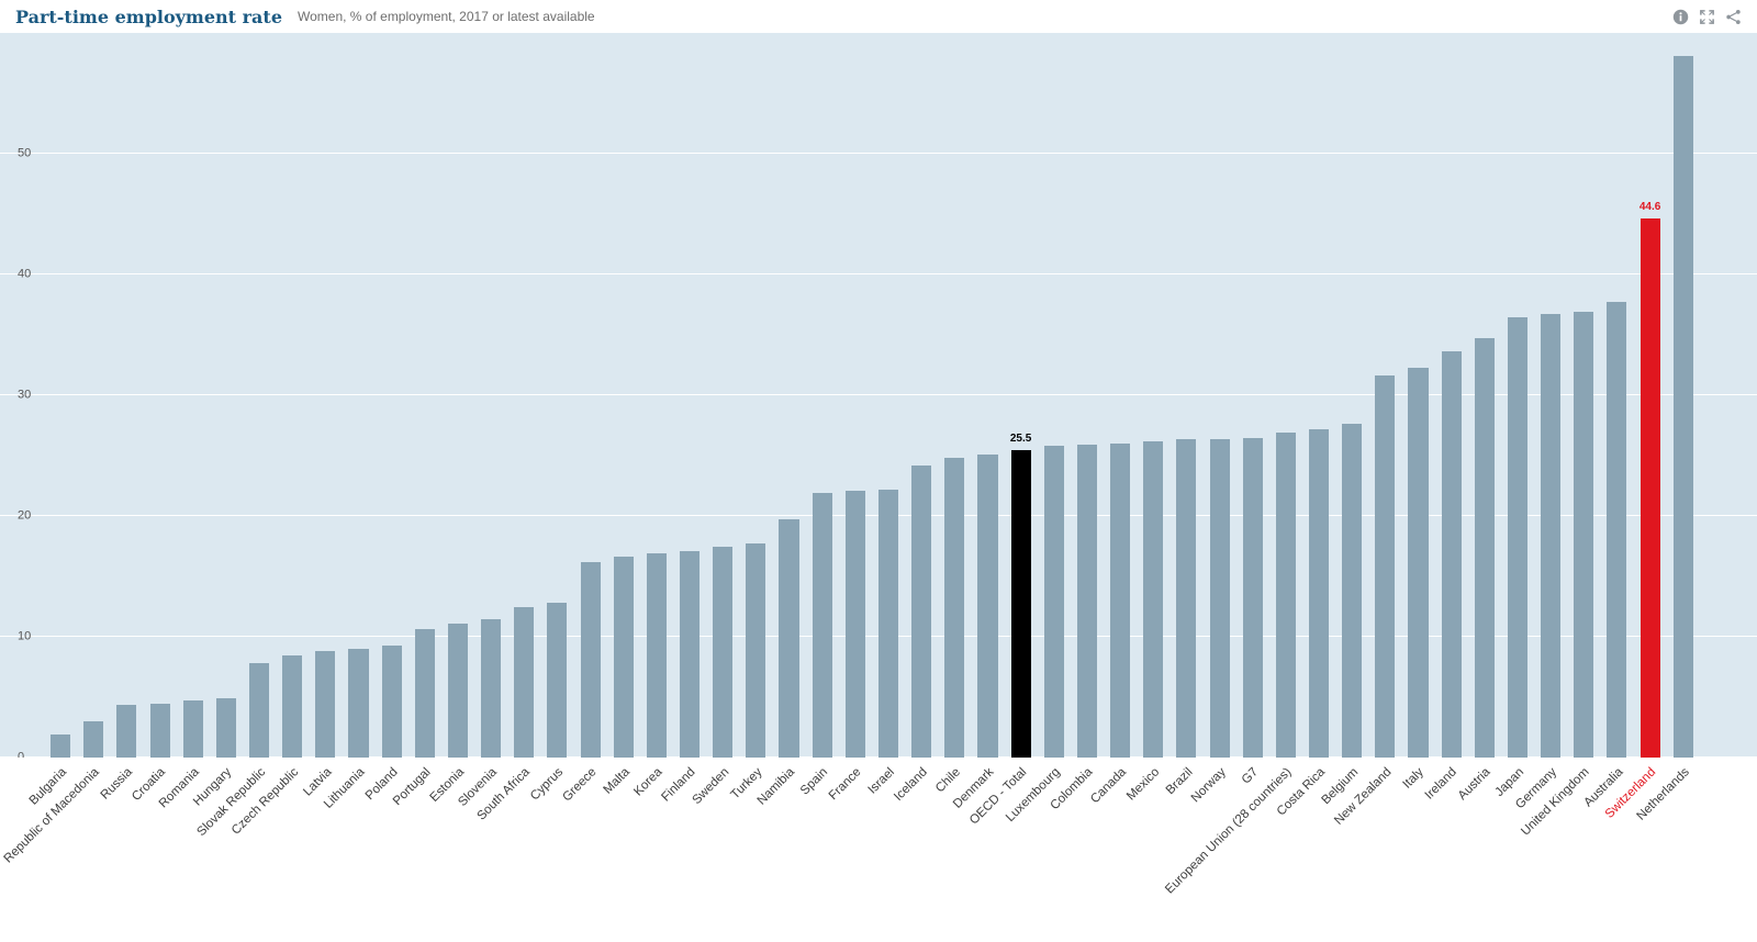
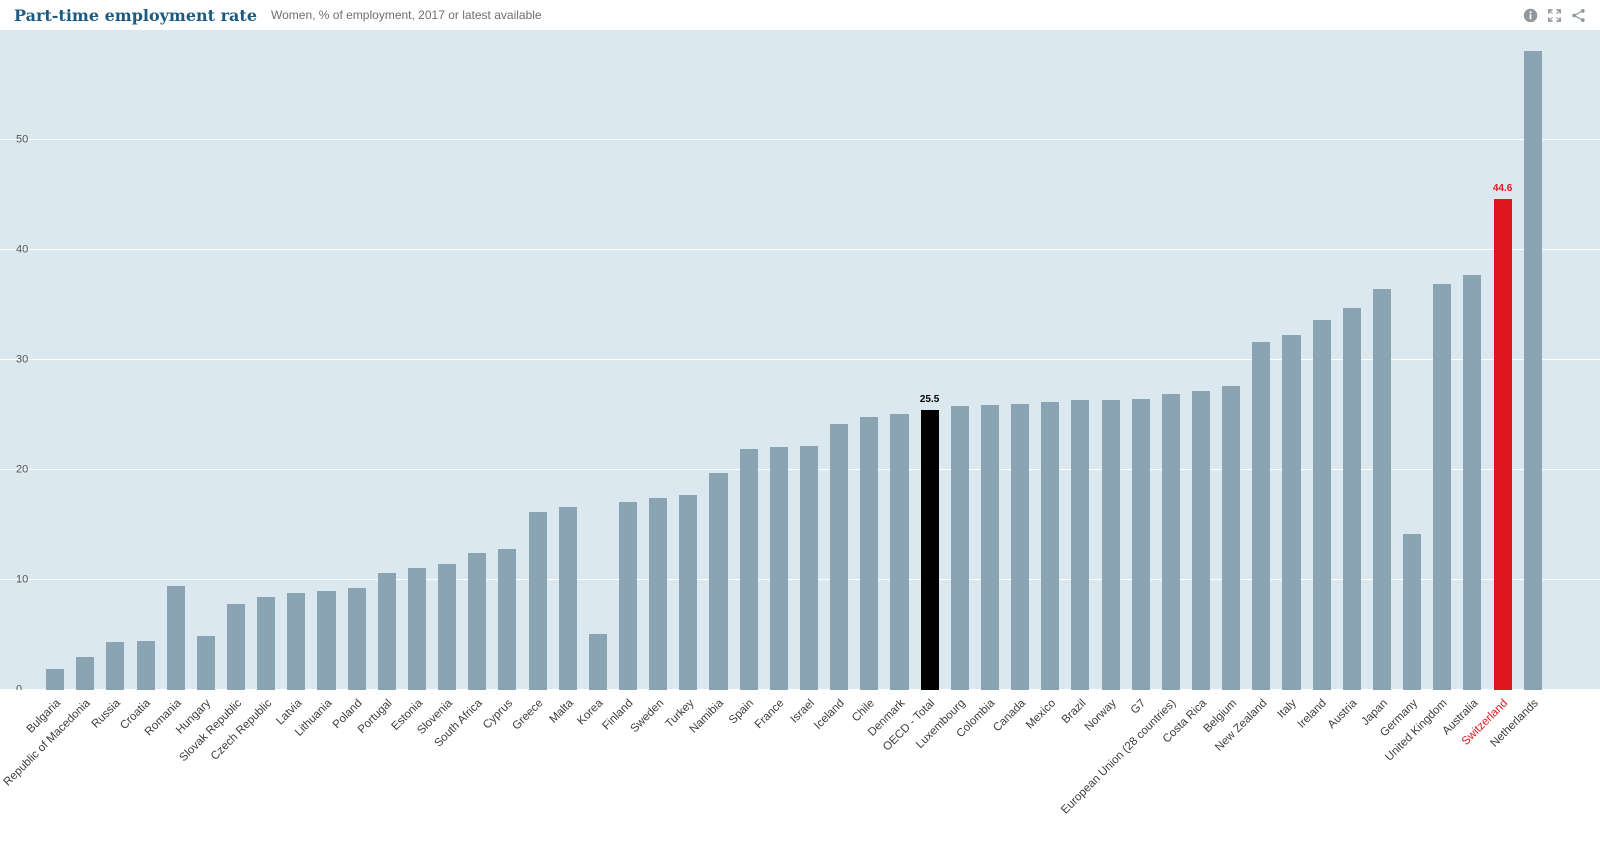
Romania: 4.7 -> 9.5
Korea: 16.9 -> 5.1
Germany: 36.7 -> 14.2
